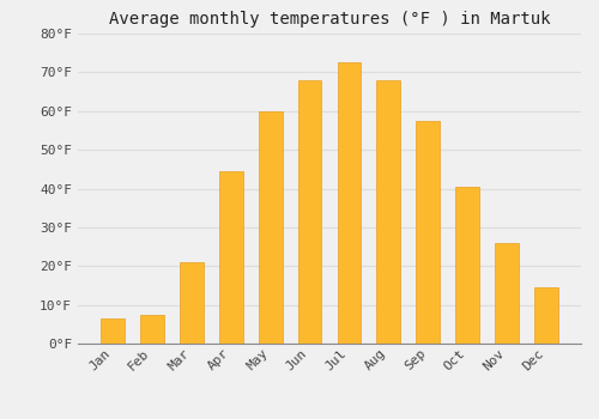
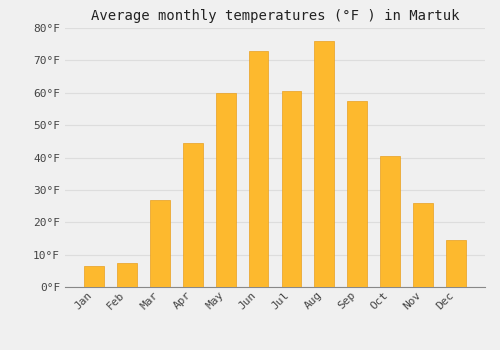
Mar: 21.0°F -> 27.0°F
Jun: 68.0°F -> 73.0°F
Jul: 72.5°F -> 60.5°F
Aug: 68.0°F -> 76.0°F
